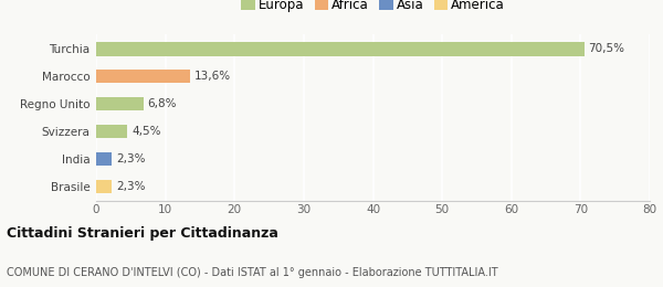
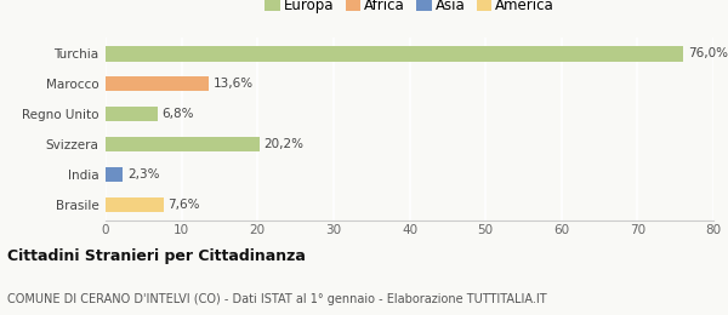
Turchia: 70,5% -> 76,0%
Svizzera: 4,5% -> 20,2%
Brasile: 2,3% -> 7,6%
